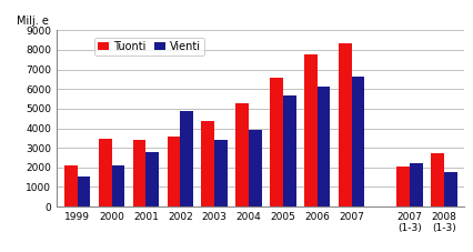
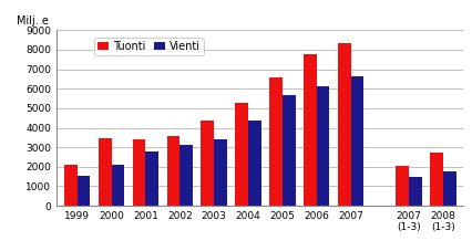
Vienti/2002: 4900 -> 3100
Vienti/2004: 3900 -> 4400
Vienti/2007 (1-3): 2200 -> 1500
